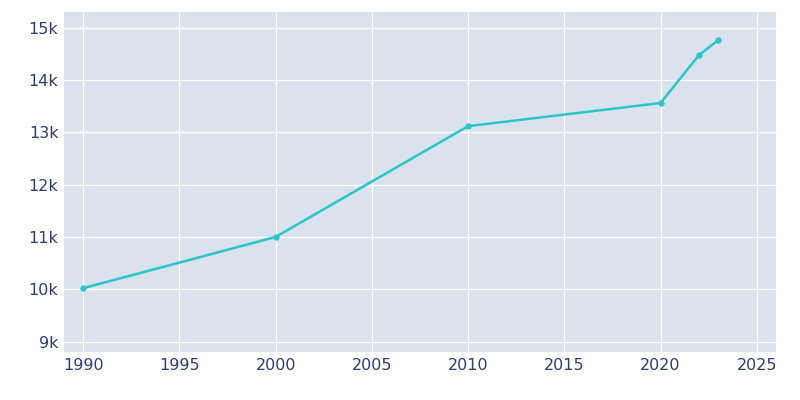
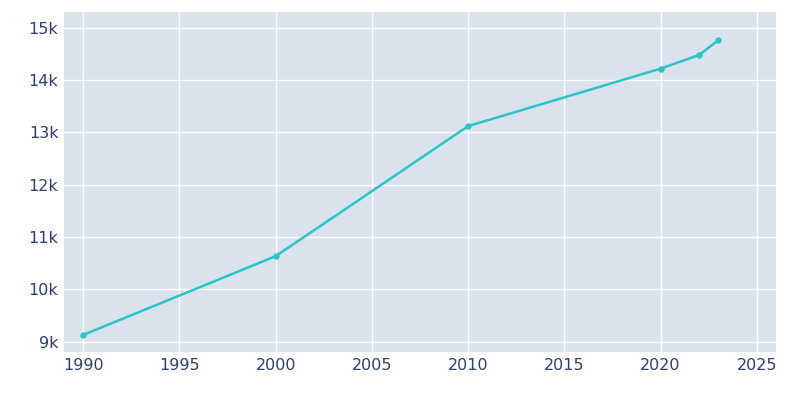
1990: 10.02k -> 9.13k
2000: 11.00k -> 10.63k
2020: 13.56k -> 14.22k
